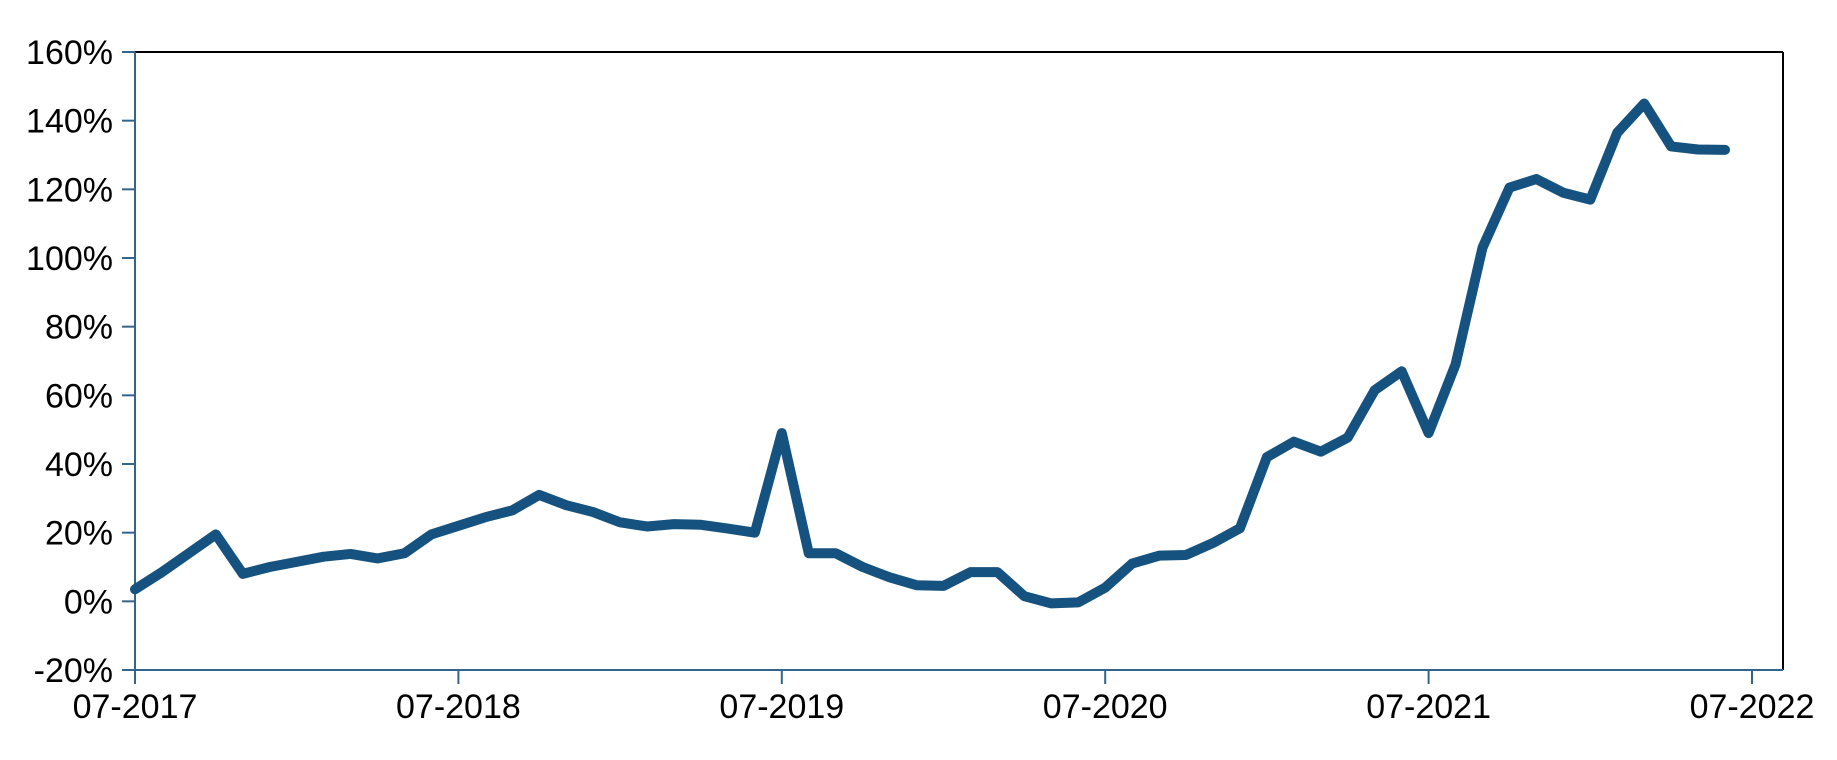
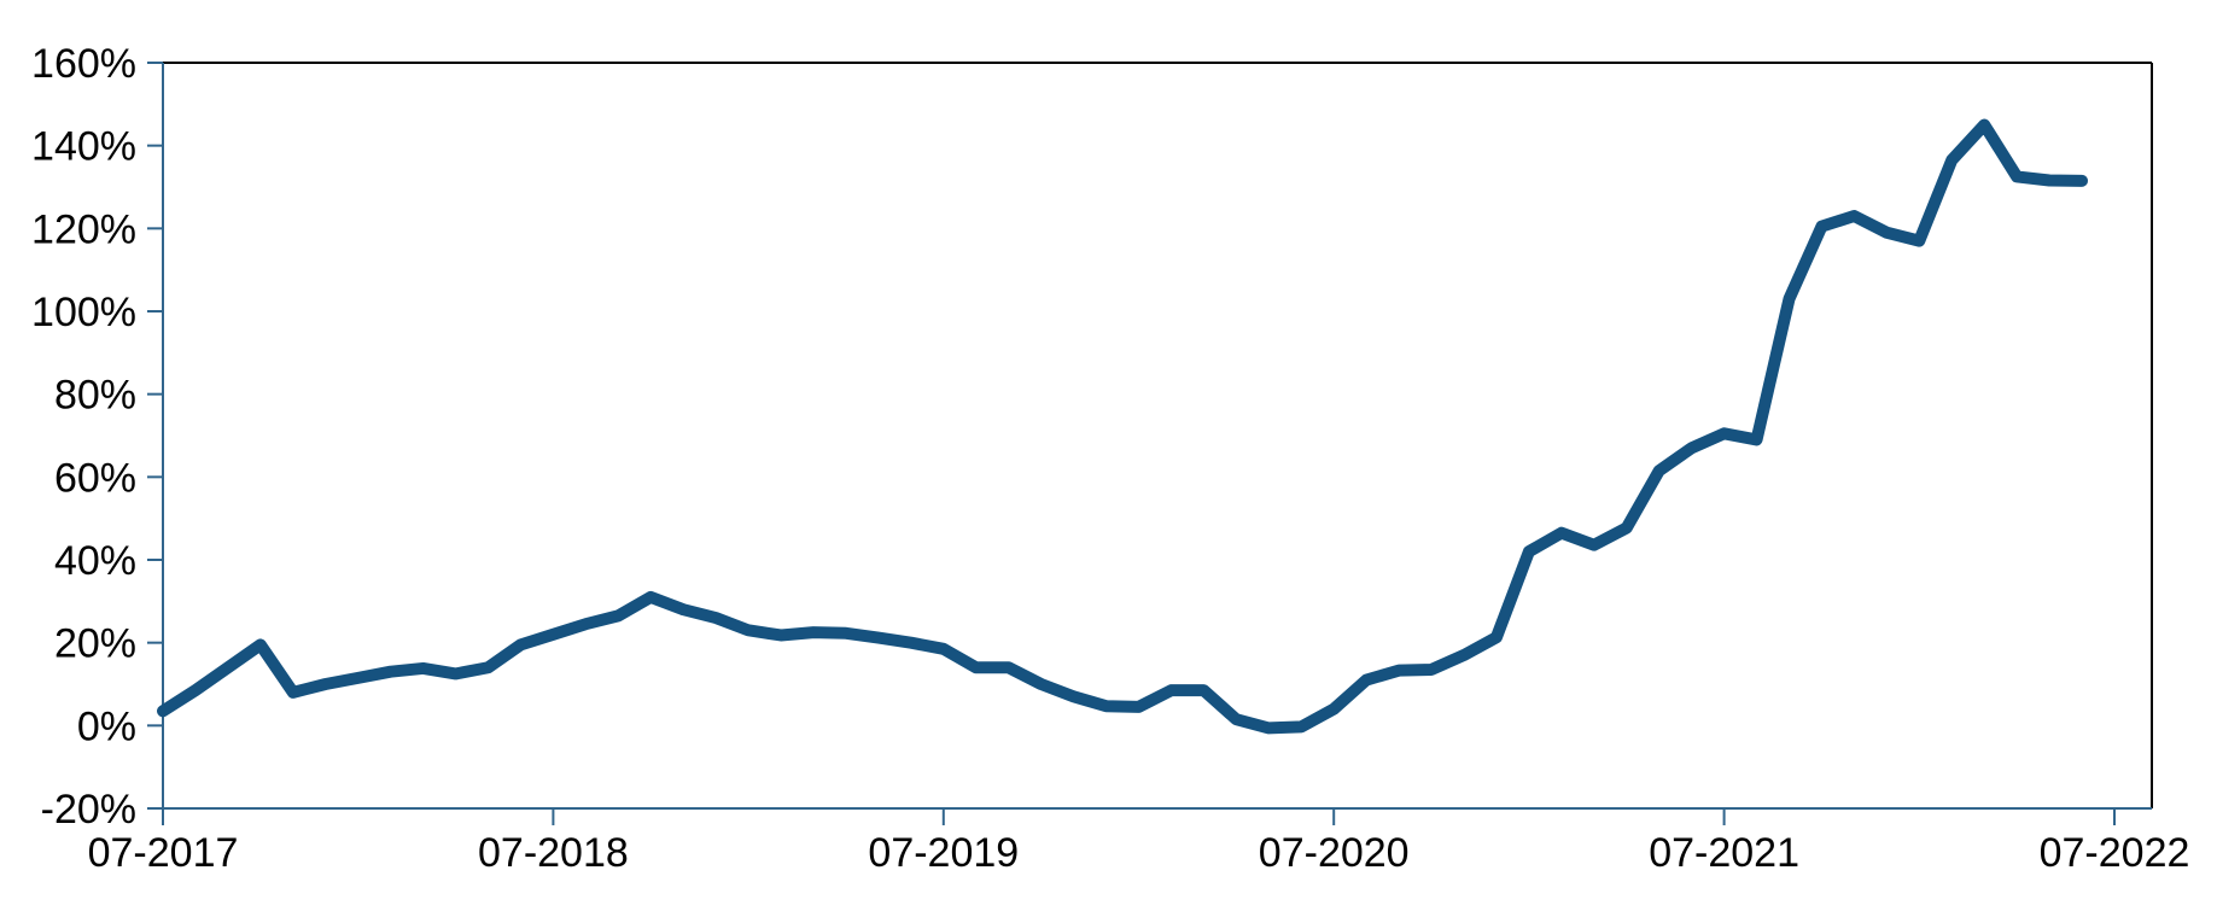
07-2019: 49% -> 18%
07-2021: 49% -> 70%
